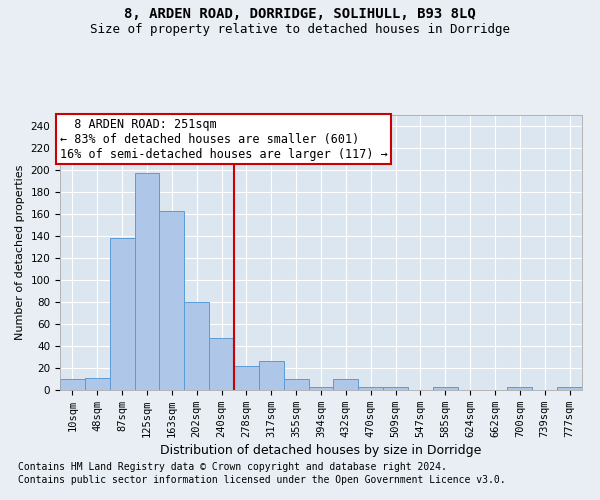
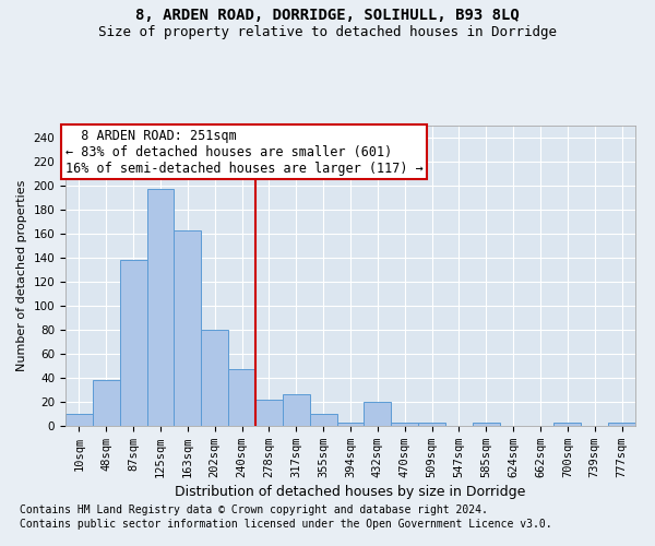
48sqm: 11 -> 38
432sqm: 10 -> 20
